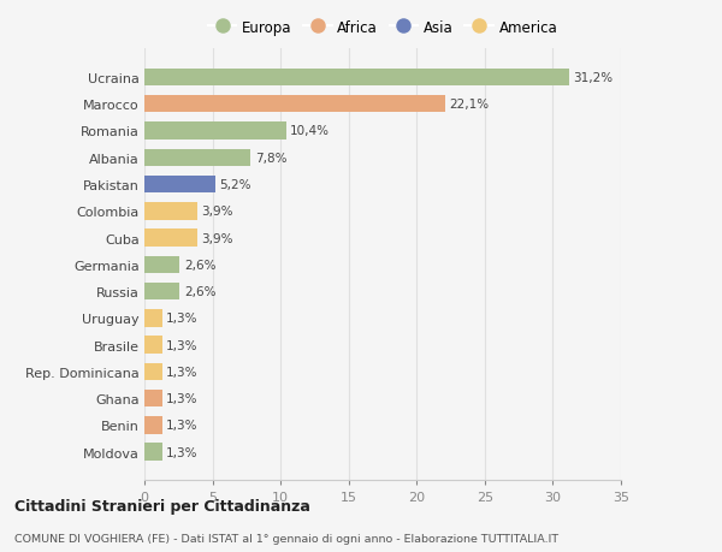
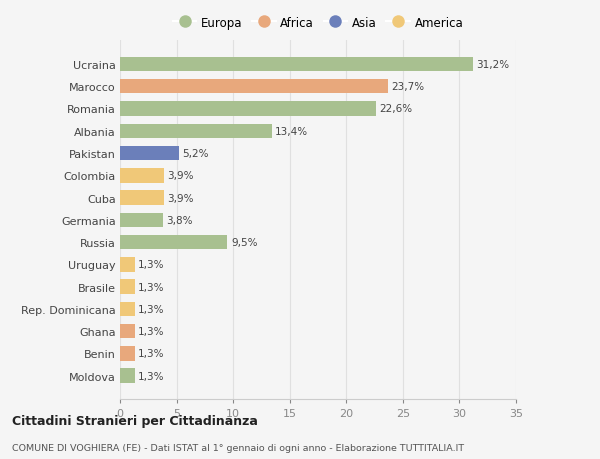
Marocco: 22,1% -> 23,7%
Romania: 10,4% -> 22,6%
Albania: 7,8% -> 13,4%
Germania: 2,6% -> 3,8%
Russia: 2,6% -> 9,5%
